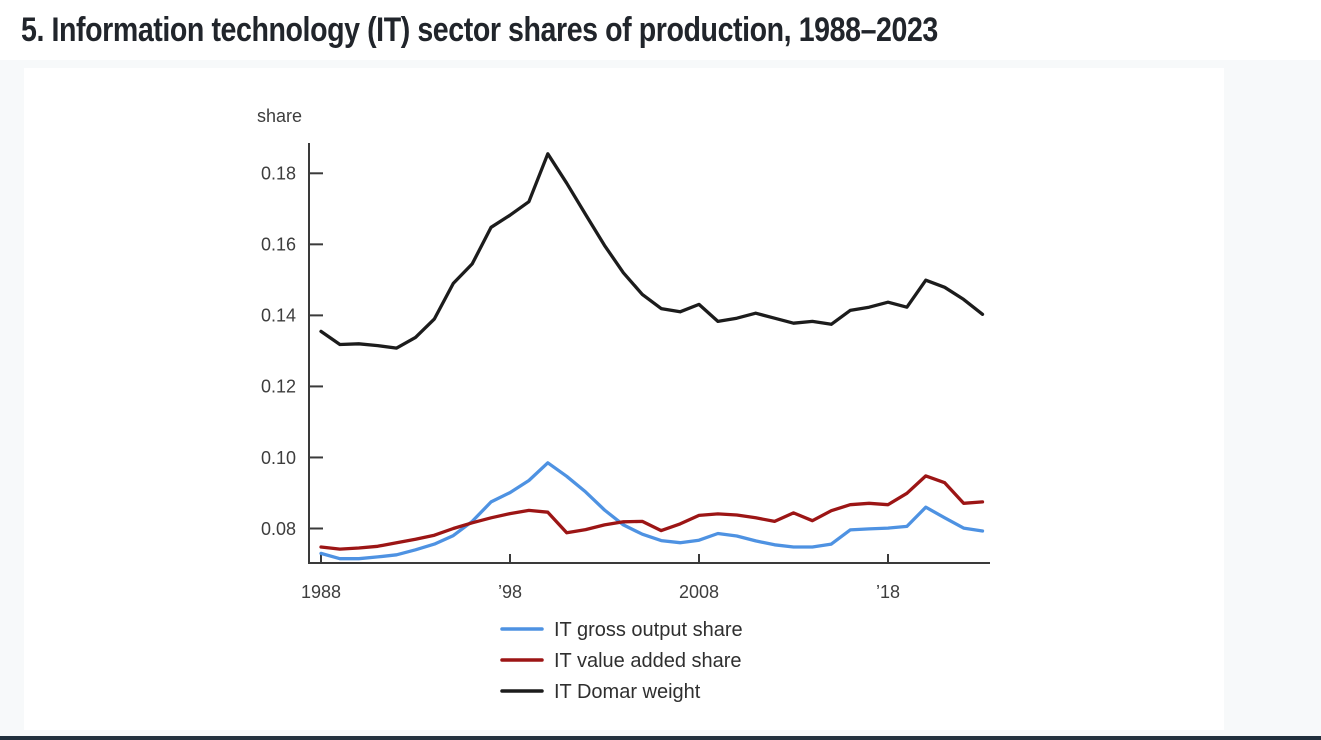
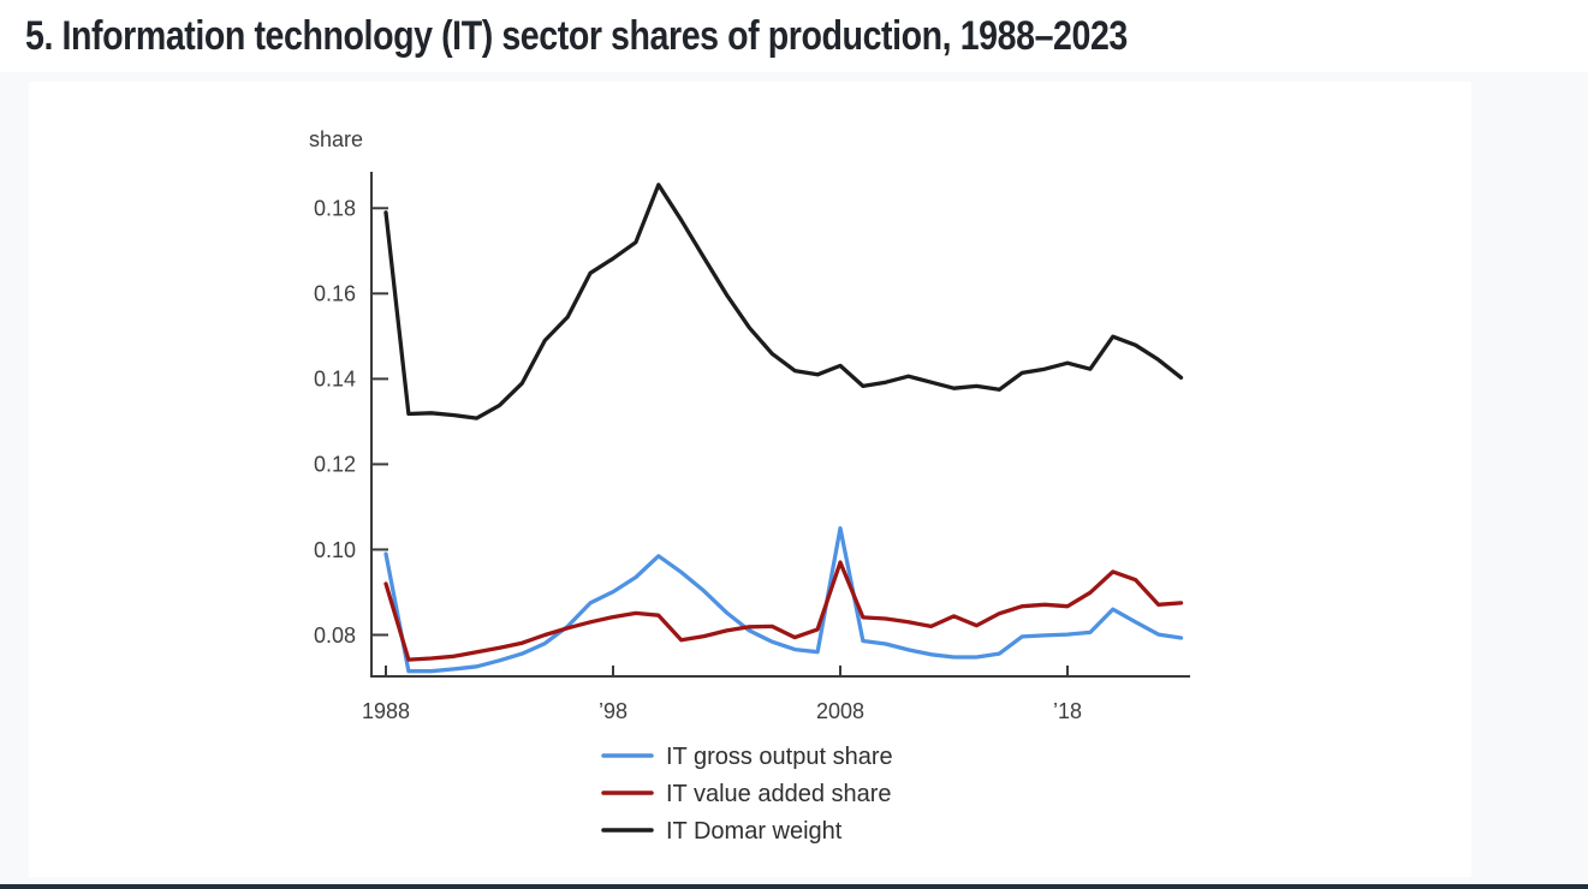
IT gross output share/1988: 0.073 -> 0.099
IT value added share/1988: 0.075 -> 0.092
IT Domar weight/1988: 0.136 -> 0.179
IT gross output share/2008: 0.077 -> 0.105
IT value added share/2008: 0.084 -> 0.097
